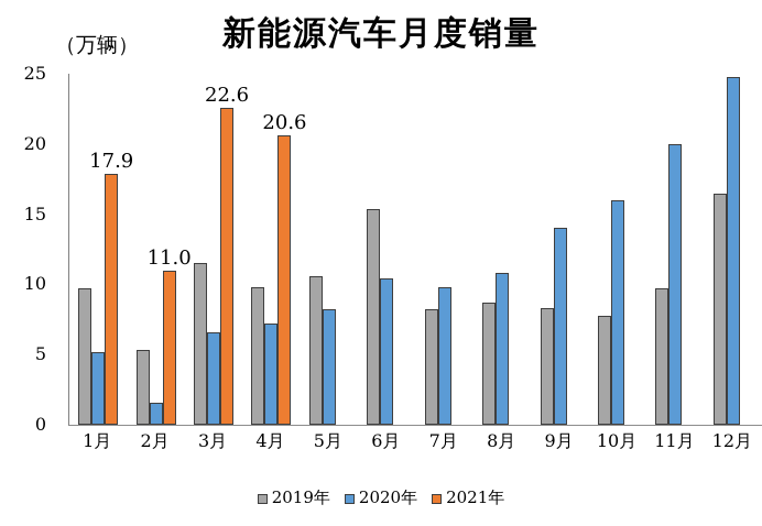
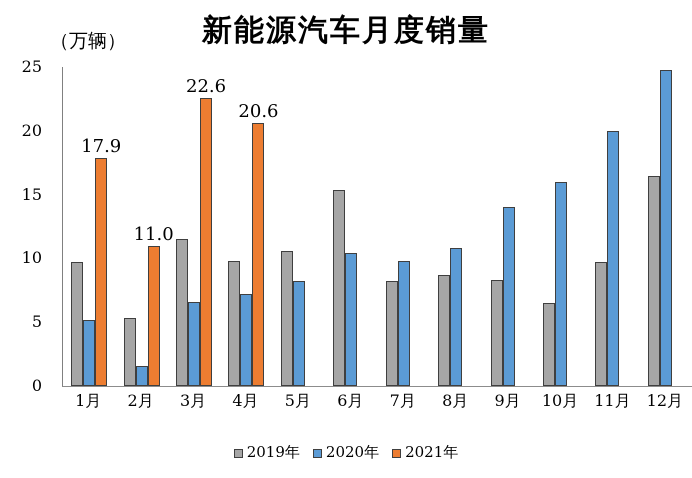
2019年/10月: 7.8 -> 6.5
